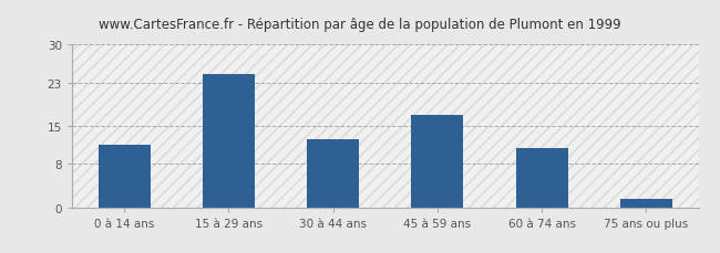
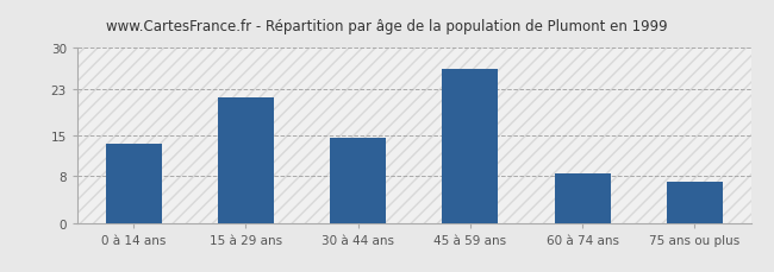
0 à 14 ans: 11.5 -> 13.5
15 à 29 ans: 24.5 -> 21.5
30 à 44 ans: 12.5 -> 14.5
45 à 59 ans: 17.0 -> 26.5
60 à 74 ans: 11.0 -> 8.5
75 ans ou plus: 1.5 -> 7.0
